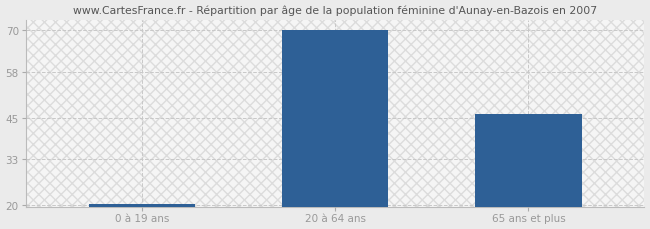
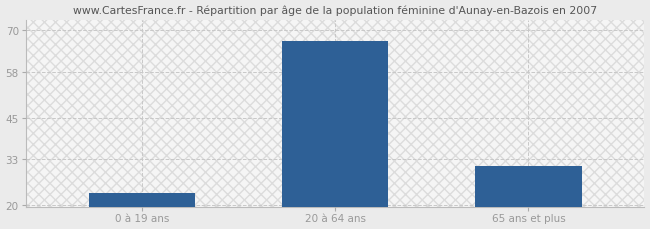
0 à 19 ans: 20.3 -> 23.5
20 à 64 ans: 70.0 -> 67.0
65 ans et plus: 46.0 -> 31.0
